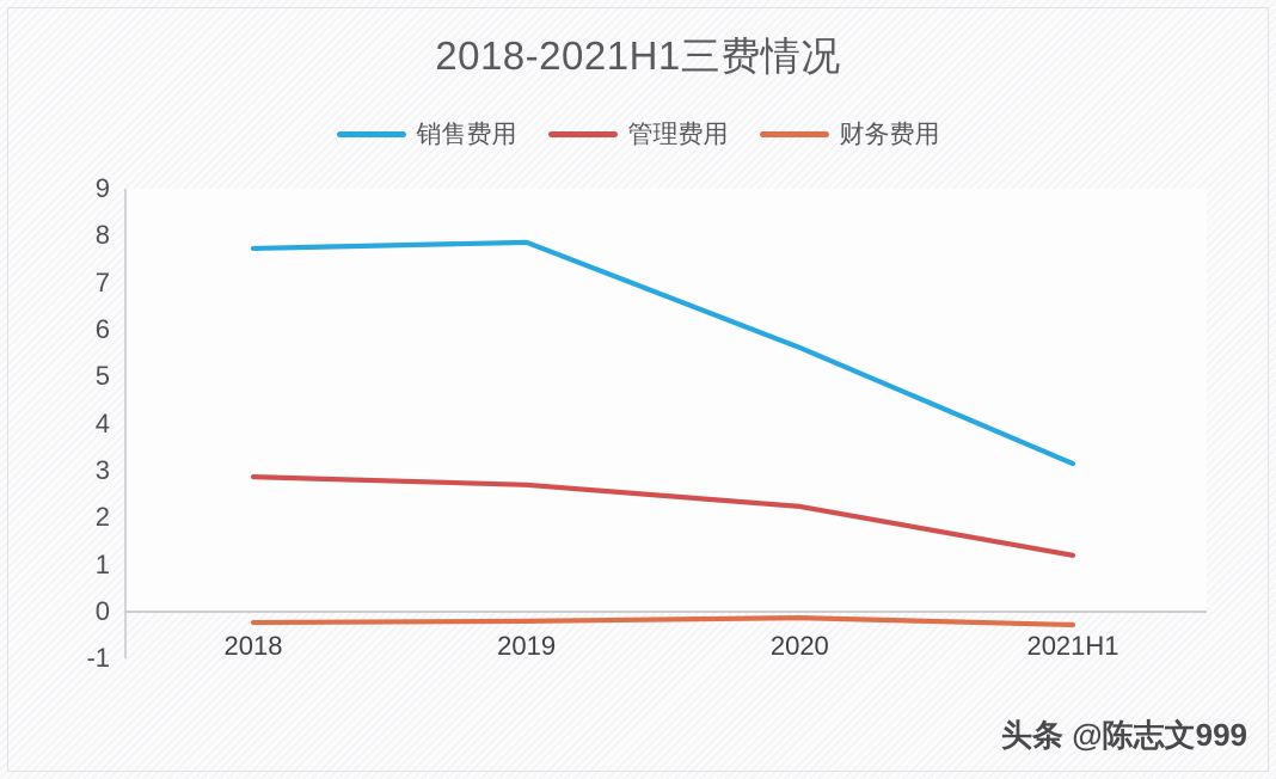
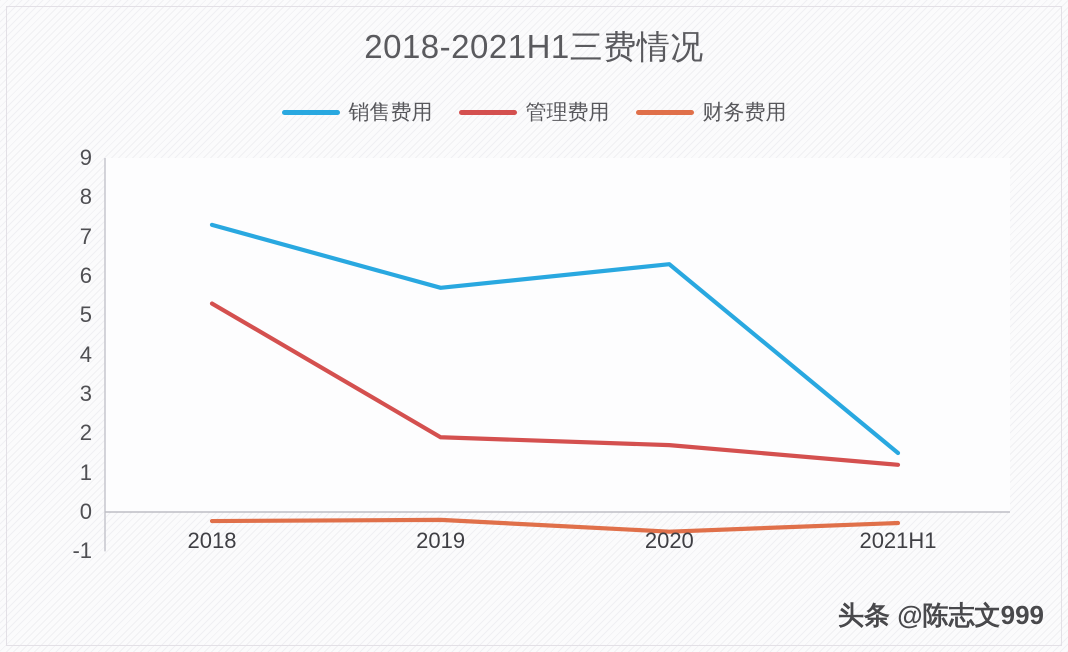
销售费用/2018: 7.7 -> 7.3
管理费用/2018: 2.9 -> 5.3
销售费用/2019: 7.9 -> 5.7
管理费用/2019: 2.7 -> 1.9
销售费用/2020: 5.6 -> 6.3
管理费用/2020: 2.2 -> 1.7
财务费用/2020: -0.1 -> -0.5
销售费用/2021H1: 3.1 -> 1.5
